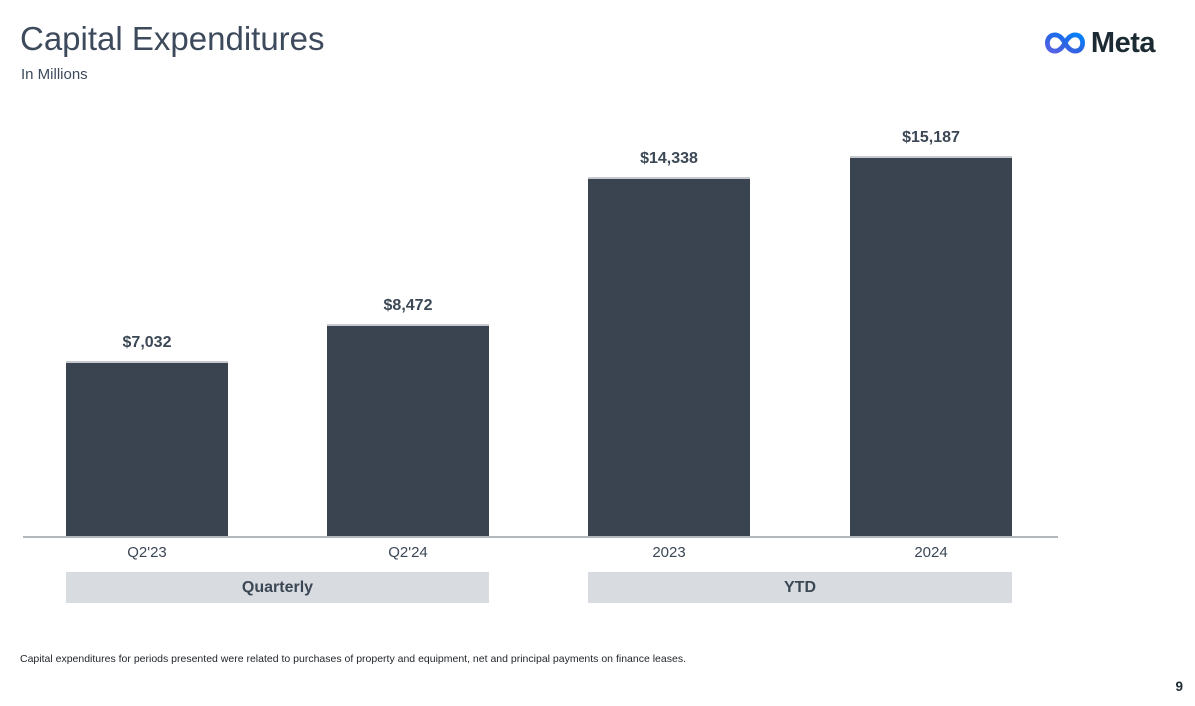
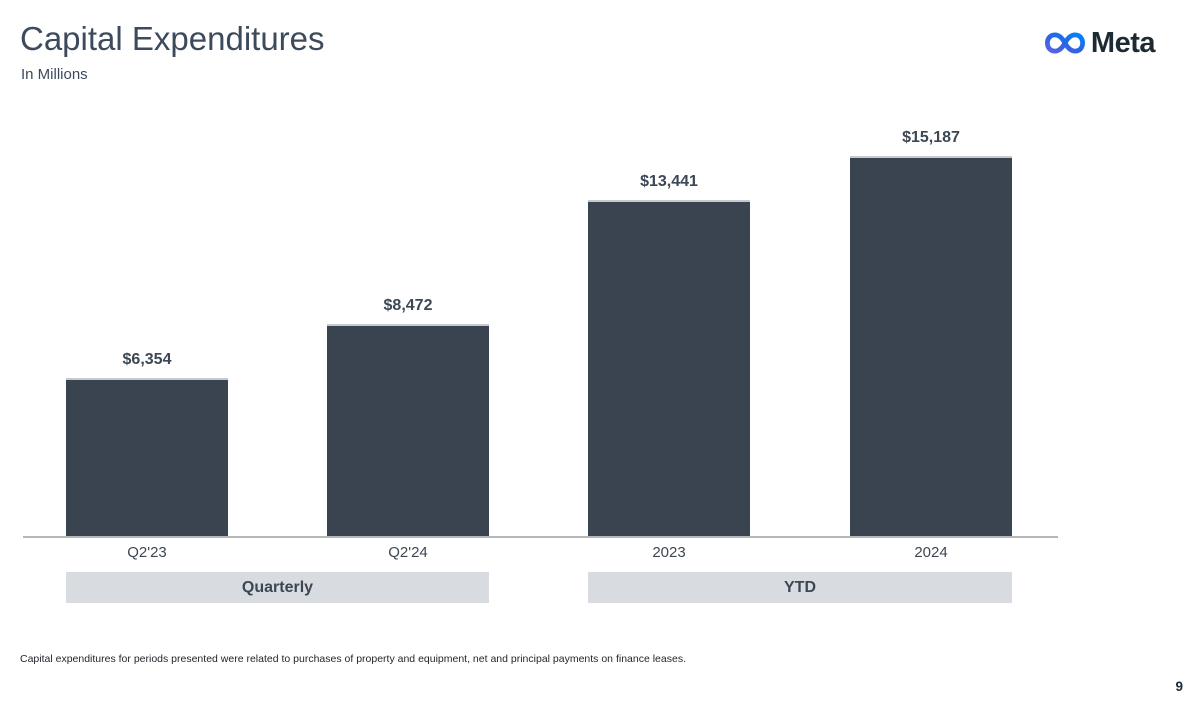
Q2'23: $7,032 -> $6,354
2023: $14,338 -> $13,441
